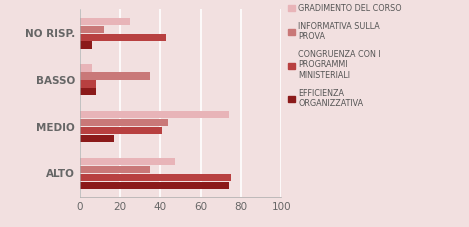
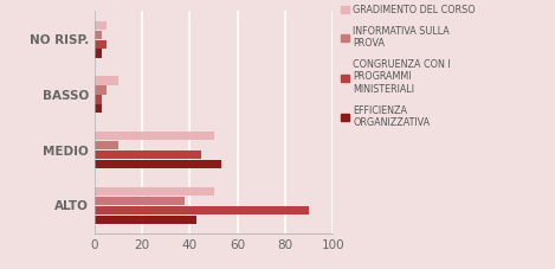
GRADIMENTO DEL CORSO/NO RISP.: 25 -> 5
INFORMATIVA SULLA PROVA/NO RISP.: 12 -> 3
CONGRUENZA CON I PROGRAMMI MINISTERIALI/NO RISP.: 43 -> 5
EFFICIENZA ORGANIZZATIVA/NO RISP.: 6 -> 3
GRADIMENTO DEL CORSO/BASSO: 6 -> 10
INFORMATIVA SULLA PROVA/BASSO: 35 -> 5
CONGRUENZA CON I PROGRAMMI MINISTERIALI/BASSO: 8 -> 3
EFFICIENZA ORGANIZZATIVA/BASSO: 8 -> 3
GRADIMENTO DEL CORSO/MEDIO: 74 -> 50
INFORMATIVA SULLA PROVA/MEDIO: 44 -> 10
CONGRUENZA CON I PROGRAMMI MINISTERIALI/MEDIO: 41 -> 45
EFFICIENZA ORGANIZZATIVA/MEDIO: 17 -> 53
GRADIMENTO DEL CORSO/ALTO: 47 -> 50
INFORMATIVA SULLA PROVA/ALTO: 35 -> 38
CONGRUENZA CON I PROGRAMMI MINISTERIALI/ALTO: 75 -> 90
EFFICIENZA ORGANIZZATIVA/ALTO: 74 -> 43
